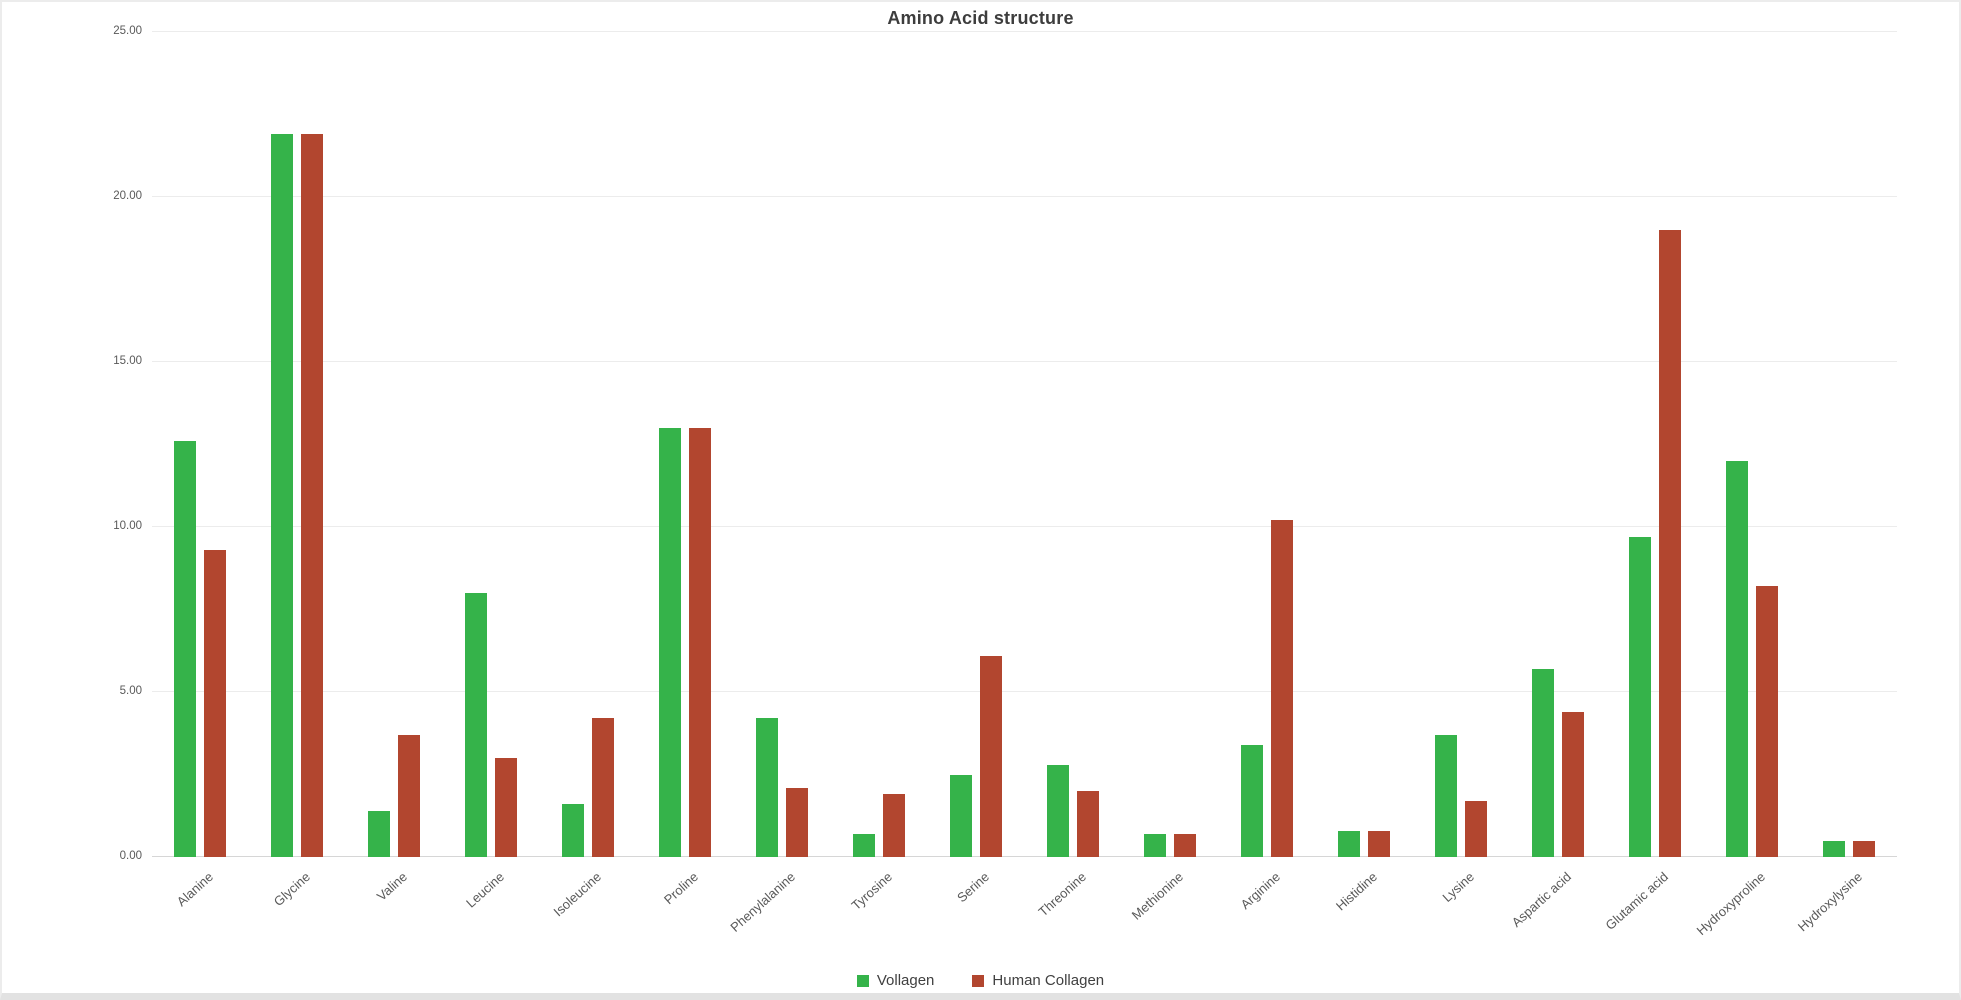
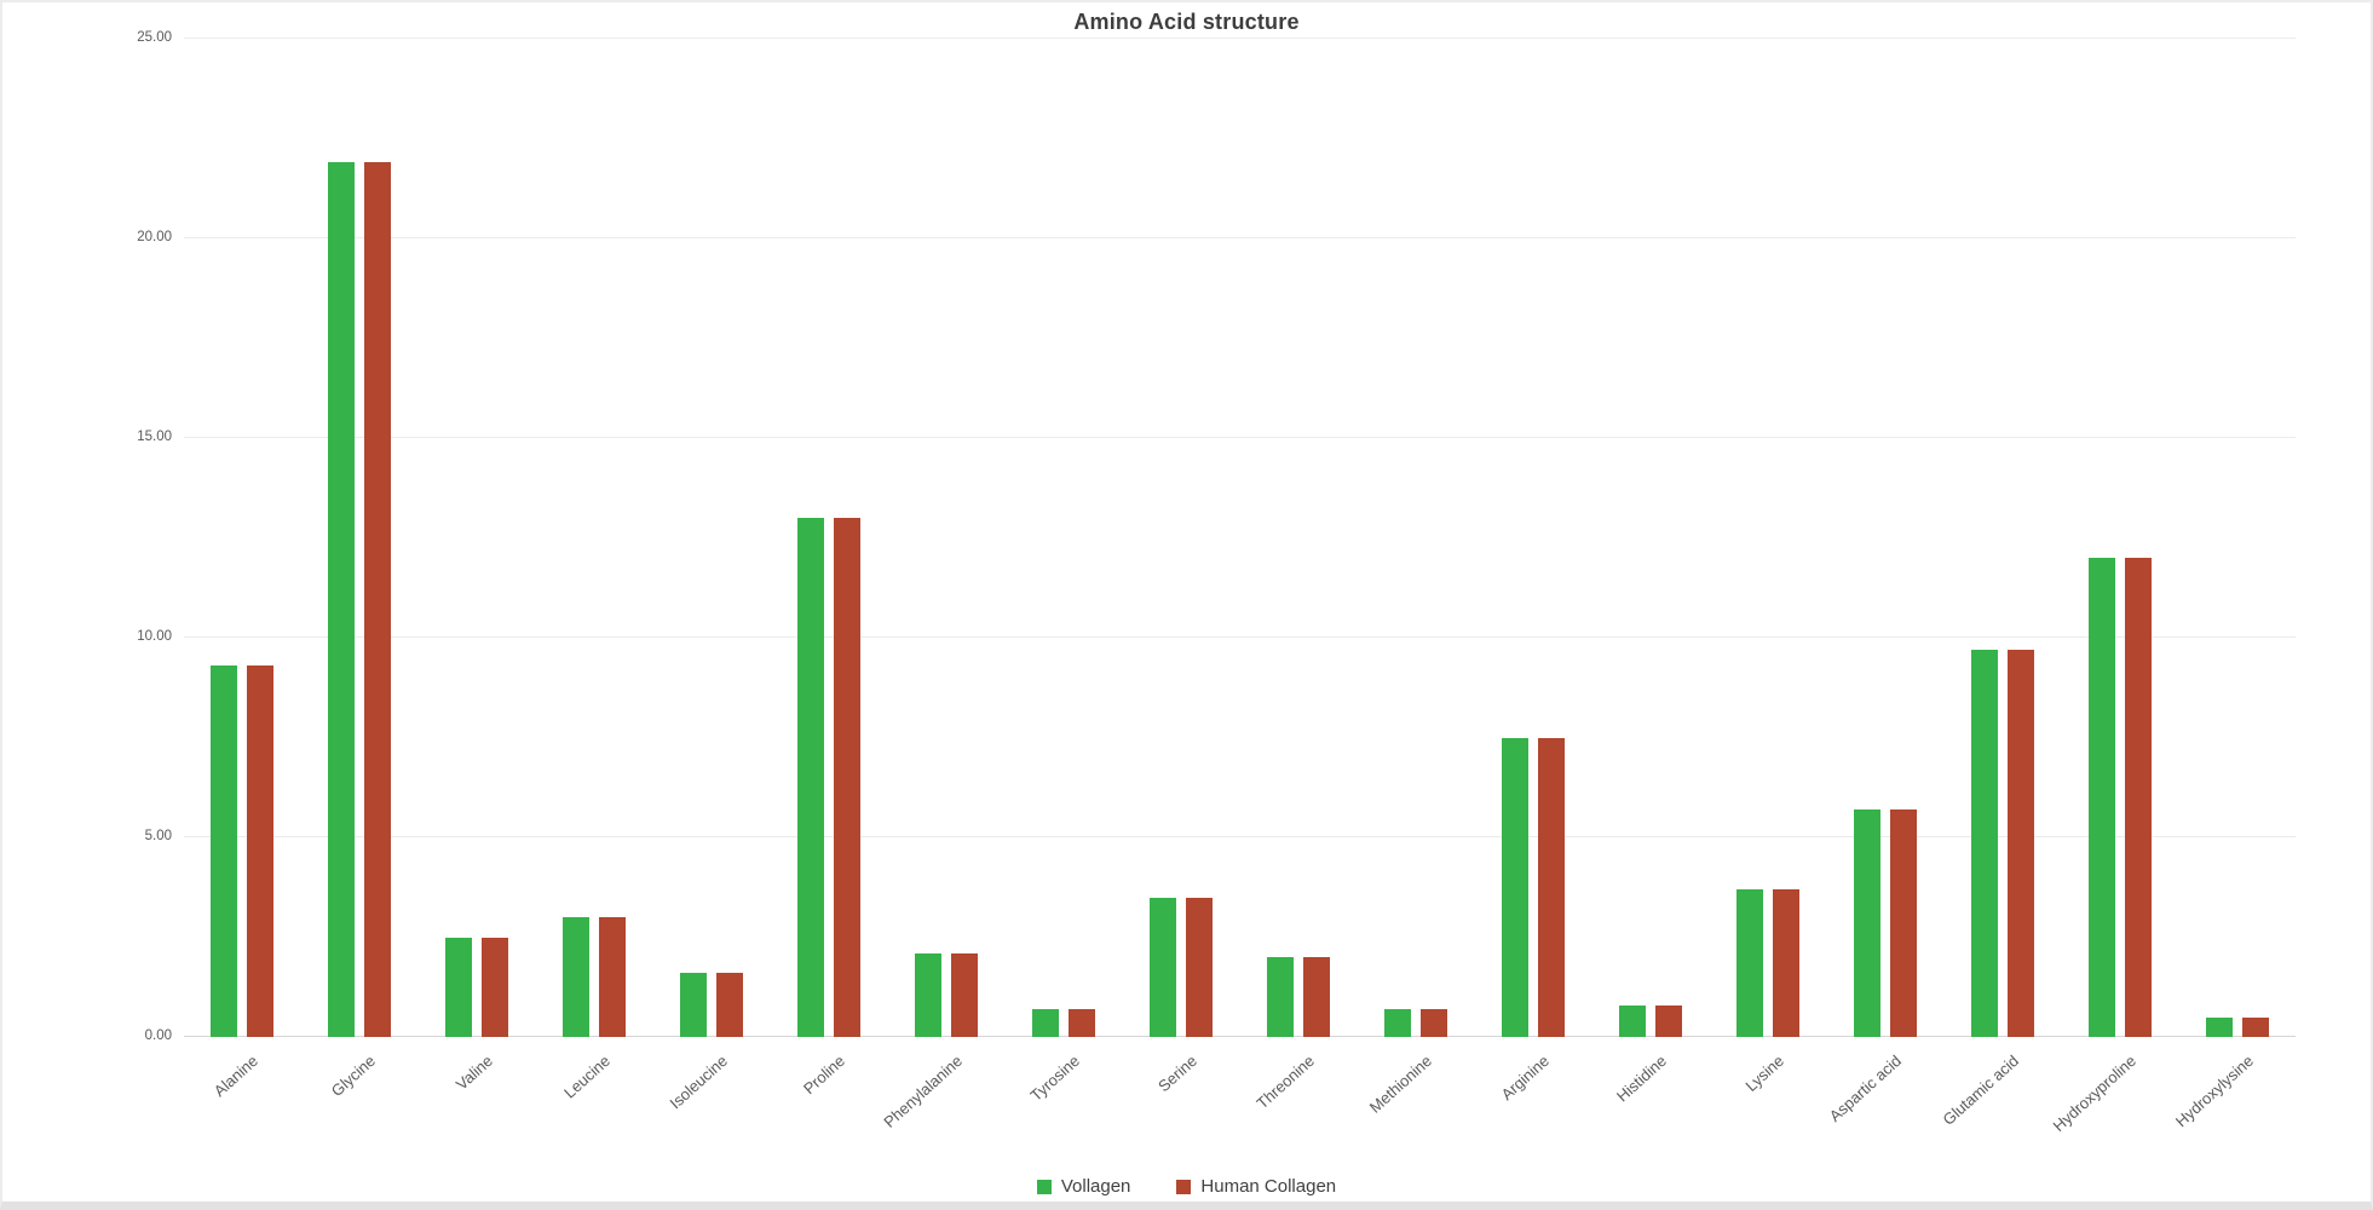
Vollagen/Alanine: 12.6 -> 9.3
Vollagen/Valine: 1.4 -> 2.5
Human Collagen/Valine: 3.7 -> 2.5
Vollagen/Leucine: 8.0 -> 3.0
Human Collagen/Isoleucine: 4.2 -> 1.6
Vollagen/Phenylalanine: 4.2 -> 2.1
Human Collagen/Tyrosine: 1.9 -> 0.7
Vollagen/Serine: 2.5 -> 3.5
Human Collagen/Serine: 6.1 -> 3.5
Vollagen/Threonine: 2.8 -> 2.0
Vollagen/Arginine: 3.4 -> 7.5
Human Collagen/Arginine: 10.2 -> 7.5
Human Collagen/Lysine: 1.7 -> 3.7
Human Collagen/Aspartic acid: 4.4 -> 5.7
Human Collagen/Glutamic acid: 19.0 -> 9.7
Human Collagen/Hydroxyproline: 8.2 -> 12.0
